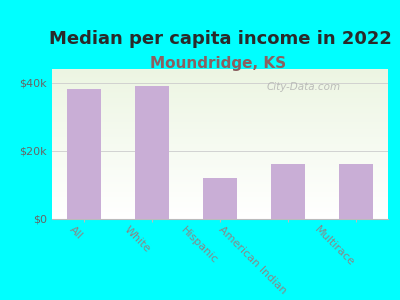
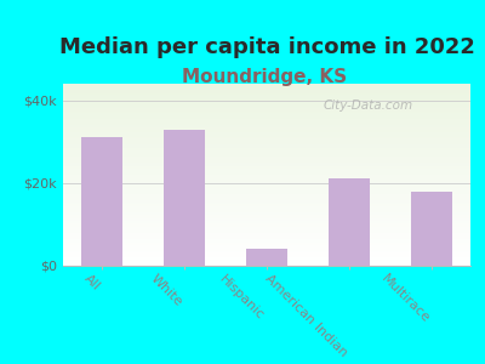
All: $38k -> $31k
White: $39k -> $33k
Hispanic: $12k -> $4k
American Indian: $16k -> $21k
Multirace: $16k -> $18k
